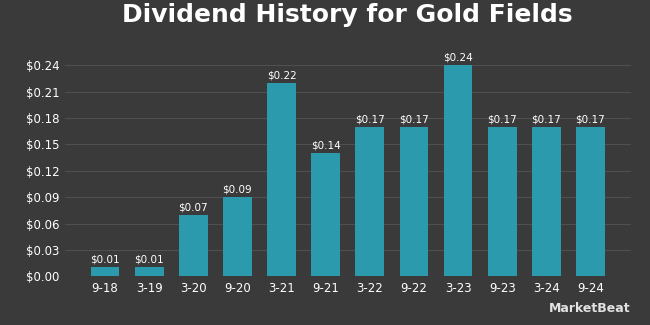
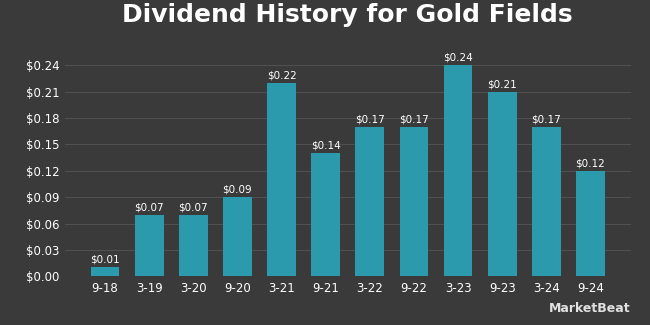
3-19: $0.01 -> $0.07
9-23: $0.17 -> $0.21
9-24: $0.17 -> $0.12
